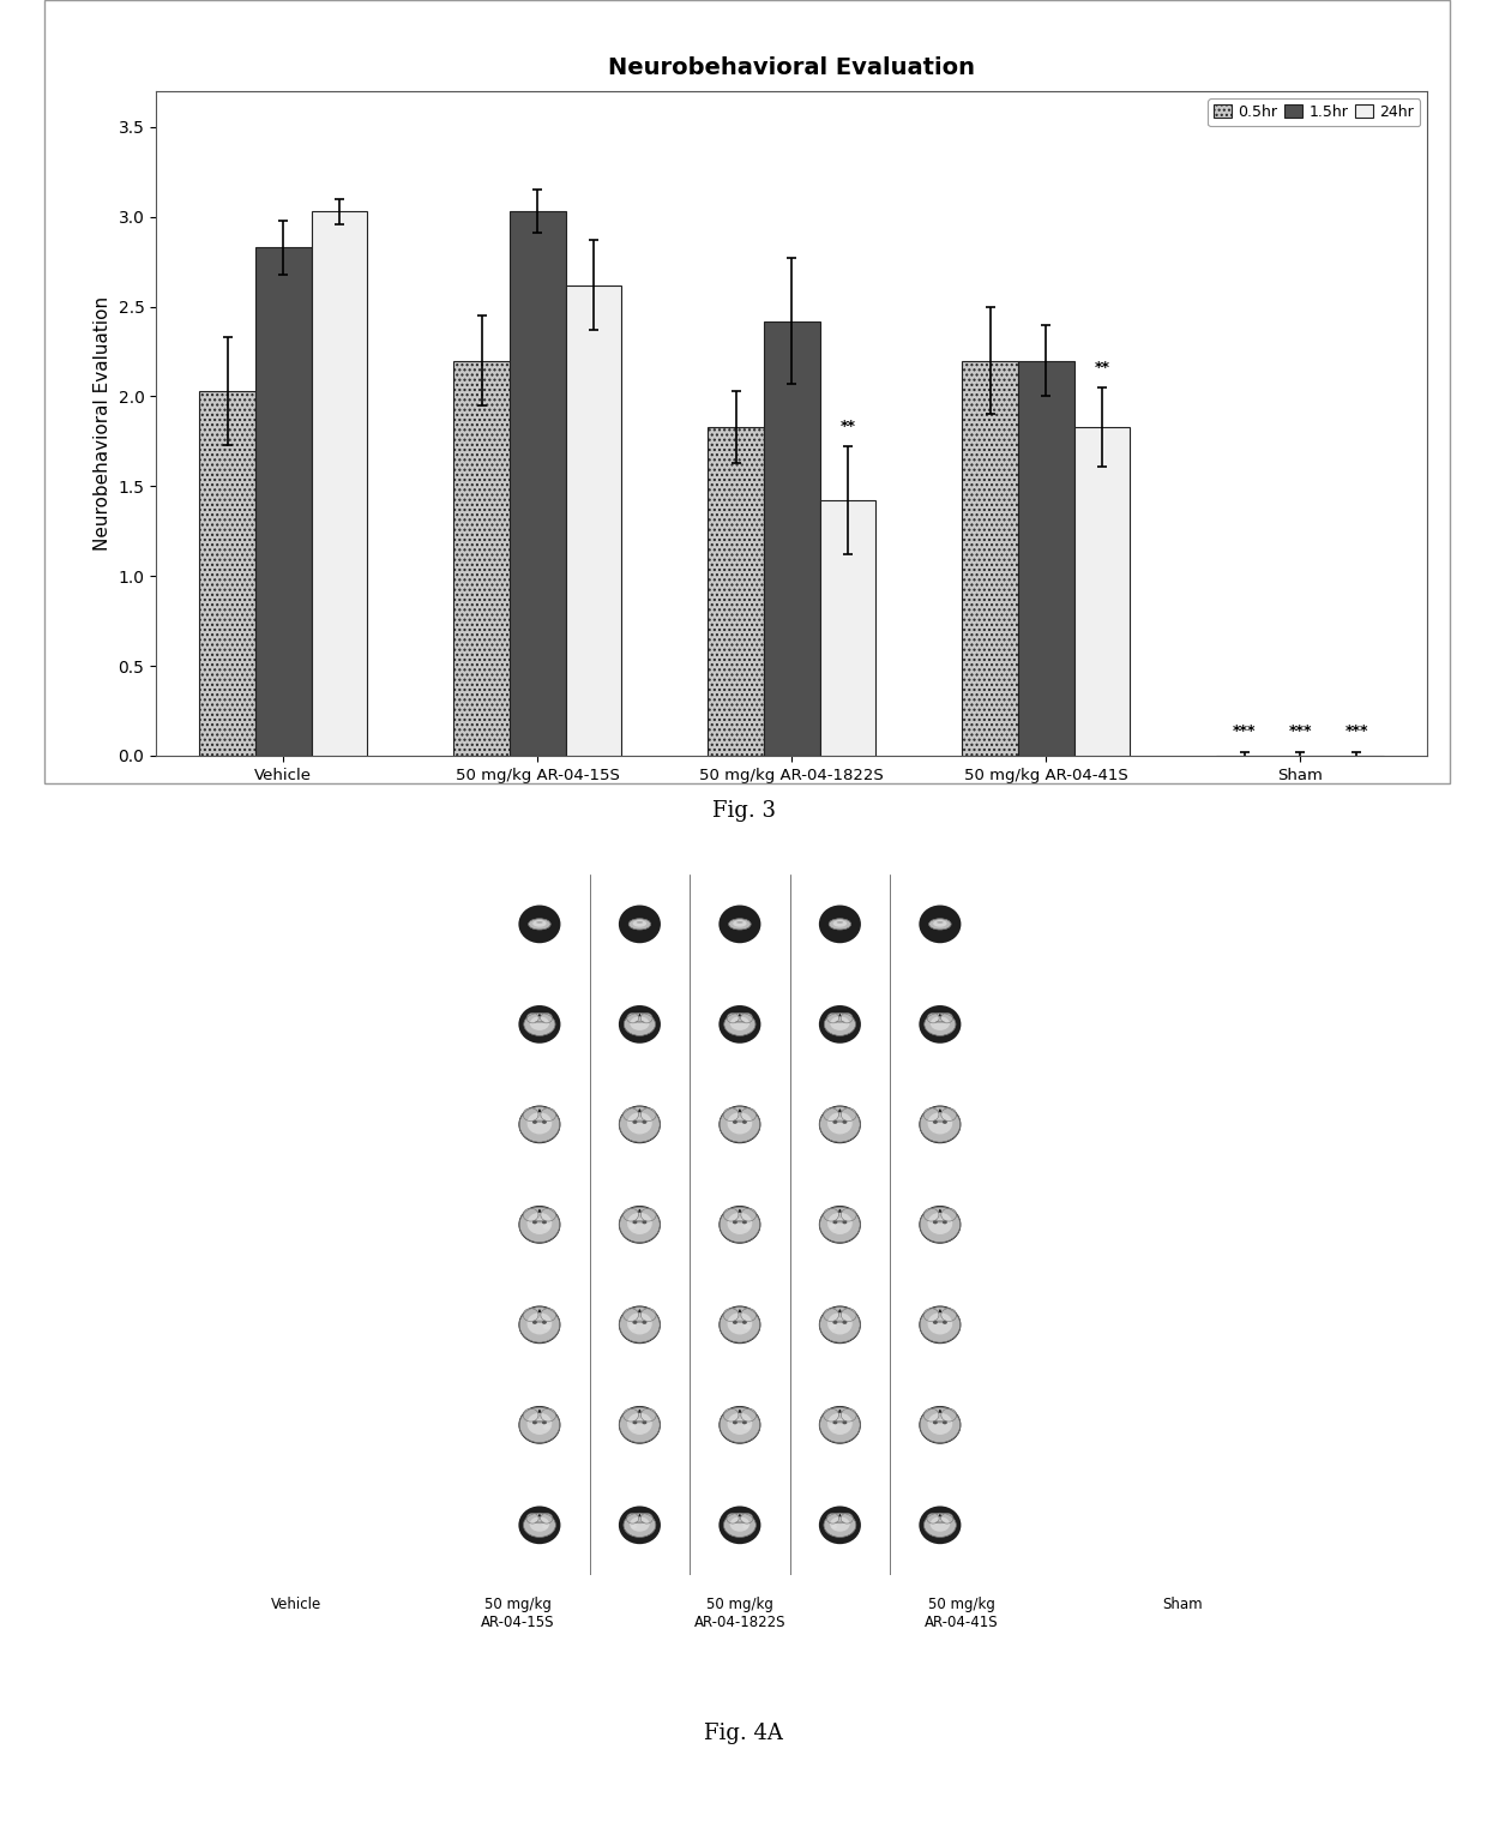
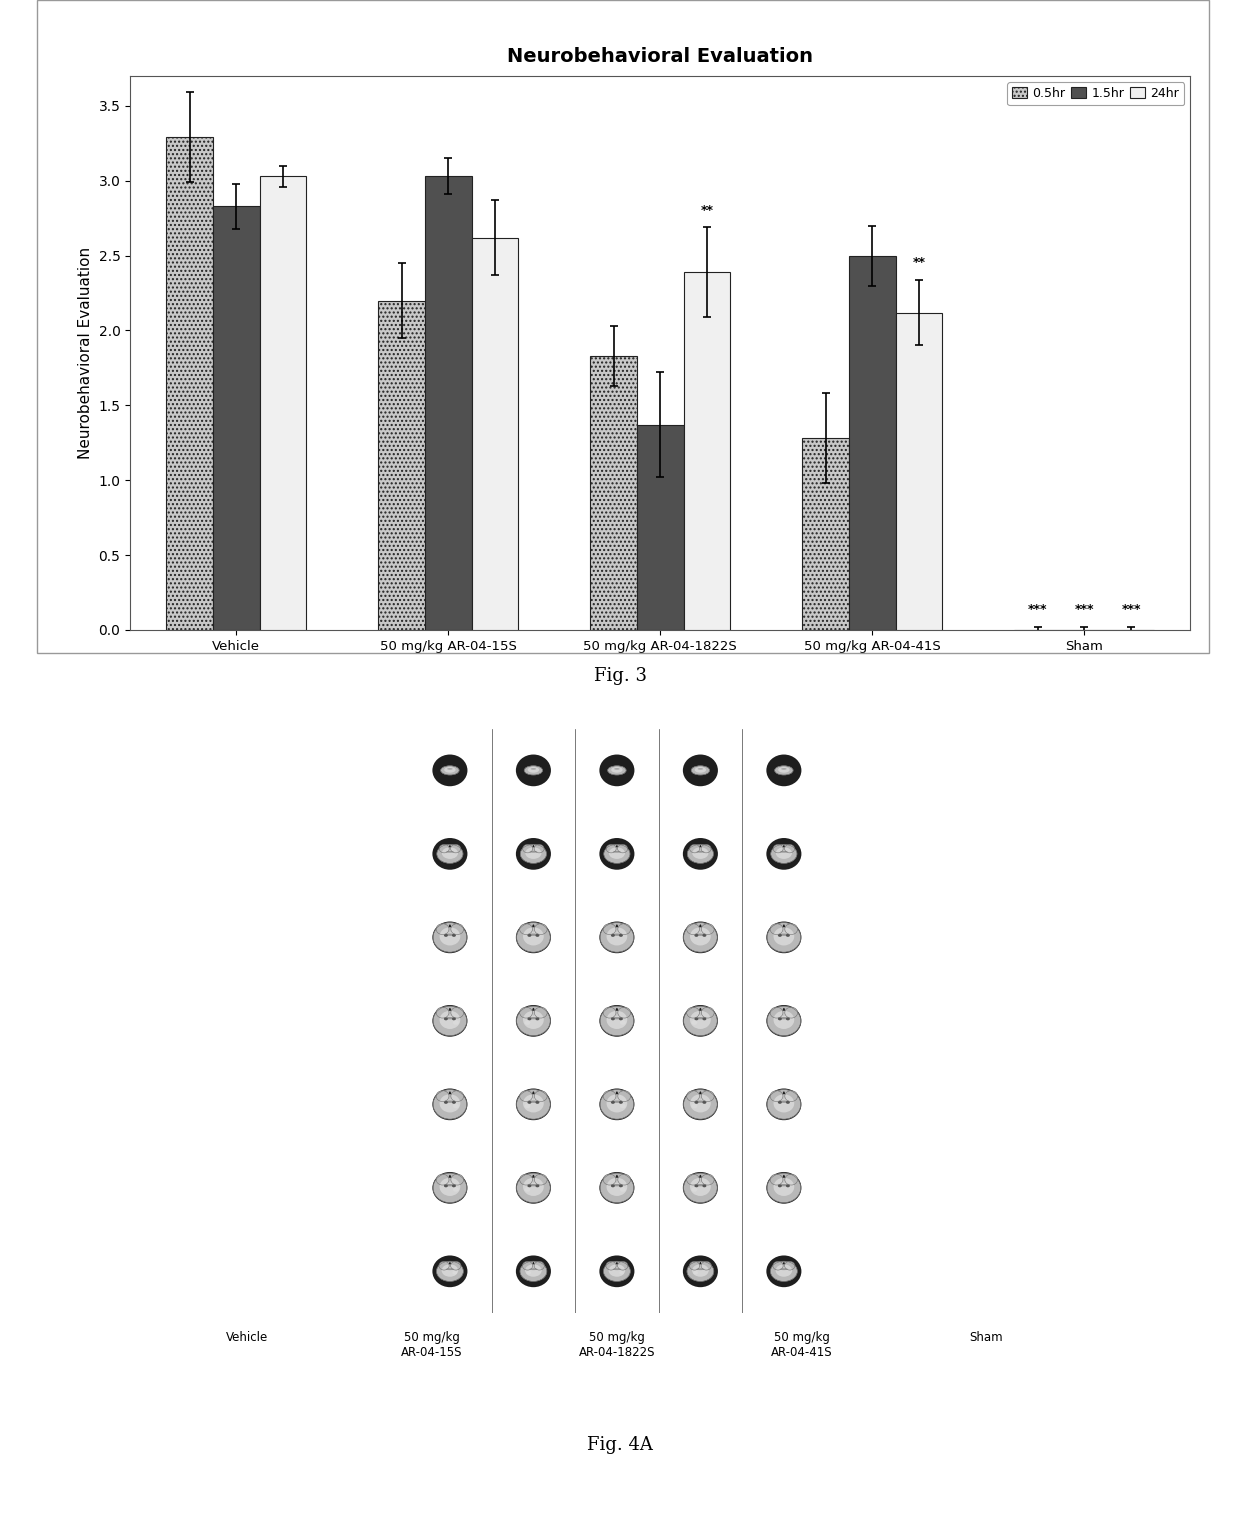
0.5hr/Vehicle: 2.03 -> 3.29
1.5hr/50 mg/kg AR-04-1822S: 2.42 -> 1.37
24hr/50 mg/kg AR-04-1822S: 1.42 -> 2.39
0.5hr/50 mg/kg AR-04-41S: 2.20 -> 1.28
1.5hr/50 mg/kg AR-04-41S: 2.20 -> 2.50
24hr/50 mg/kg AR-04-41S: 1.83 -> 2.12
